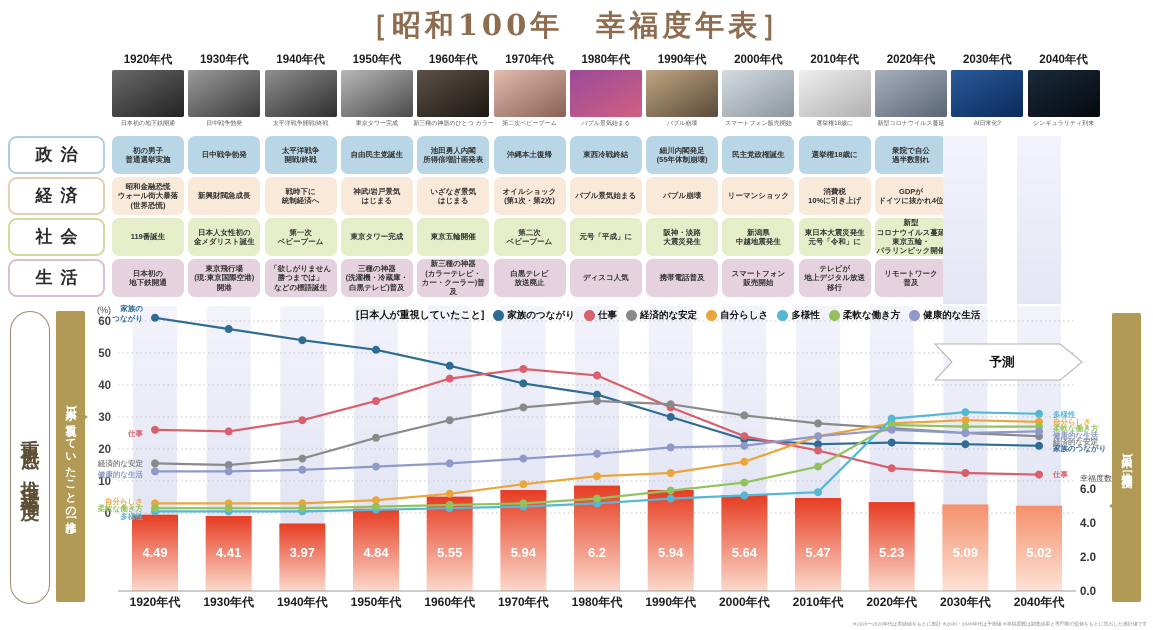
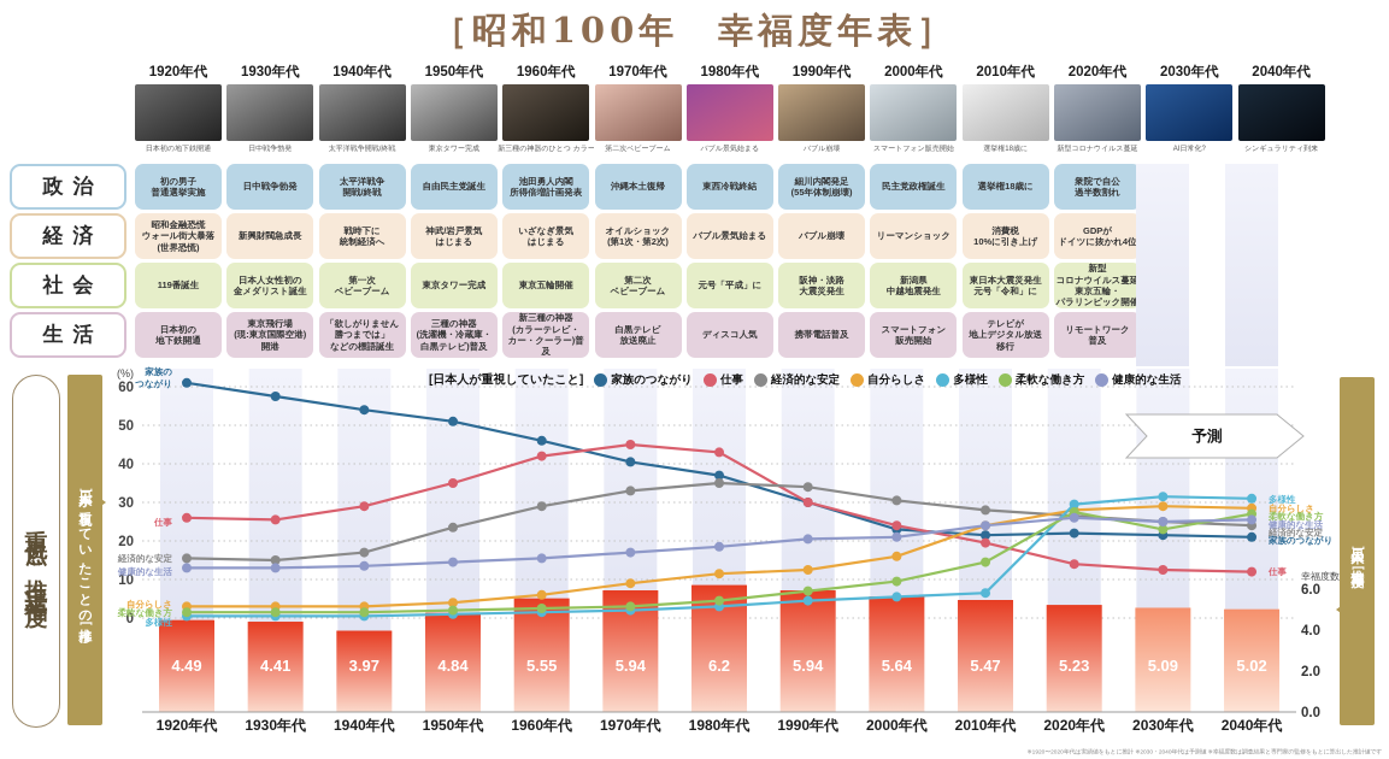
仕事/1990年代: 33 -> 30
柔軟な働き方/2030年代: 27 -> 23
